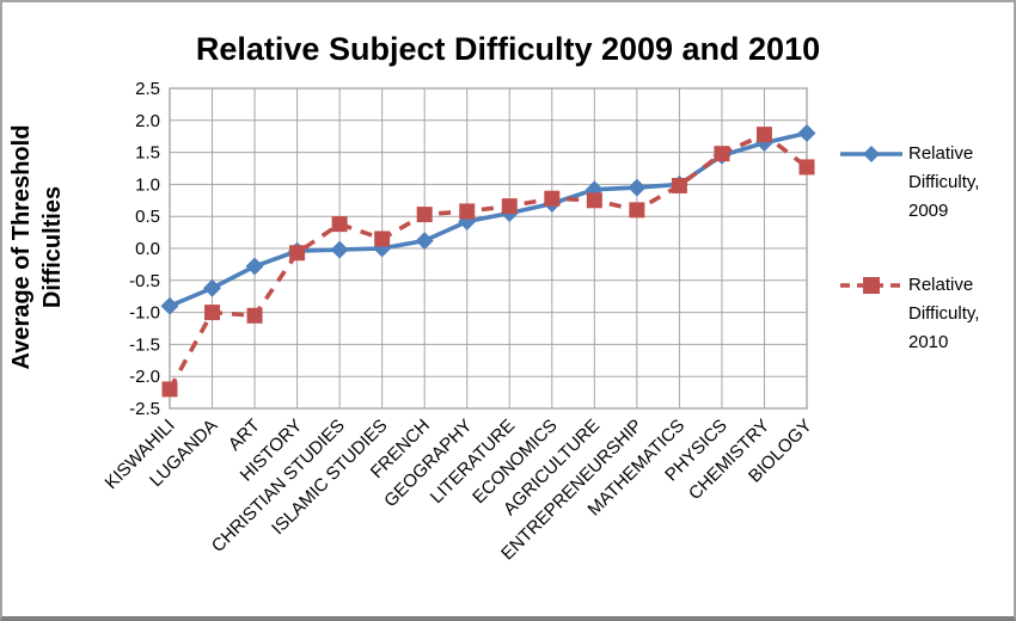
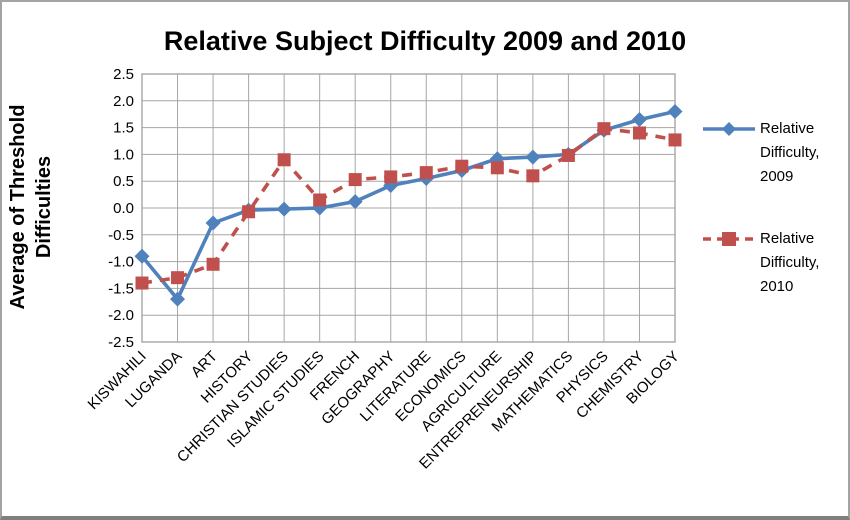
Relative Difficulty, 2010/KISWAHILI: -2.2 -> -1.4
Relative Difficulty, 2009/LUGANDA: -0.6 -> -1.7
Relative Difficulty, 2010/LUGANDA: -1.0 -> -1.3
Relative Difficulty, 2010/CHRISTIAN STUDIES: 0.4 -> 0.9
Relative Difficulty, 2010/CHEMISTRY: 1.8 -> 1.4
